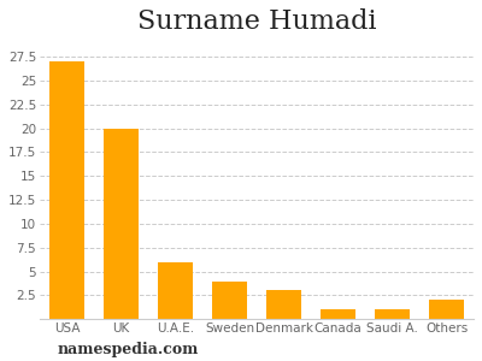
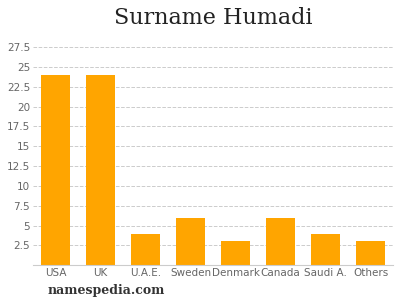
USA: 27 -> 24
UK: 20 -> 24
U.A.E.: 6 -> 4
Sweden: 4 -> 6
Canada: 1 -> 6
Saudi A.: 1 -> 4
Others: 2 -> 3
